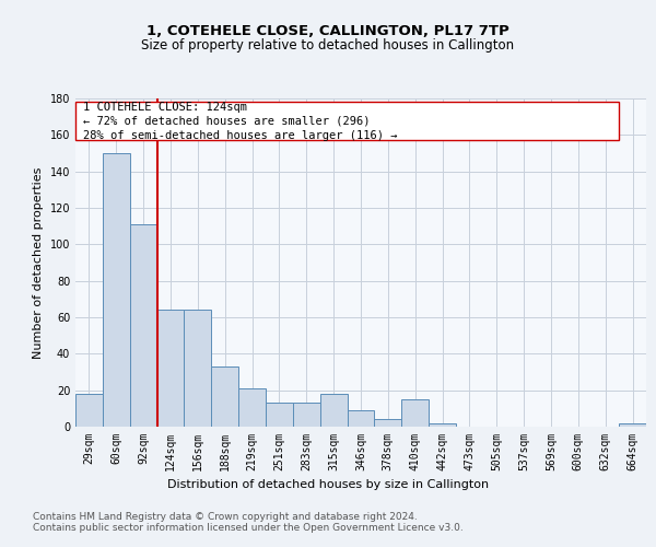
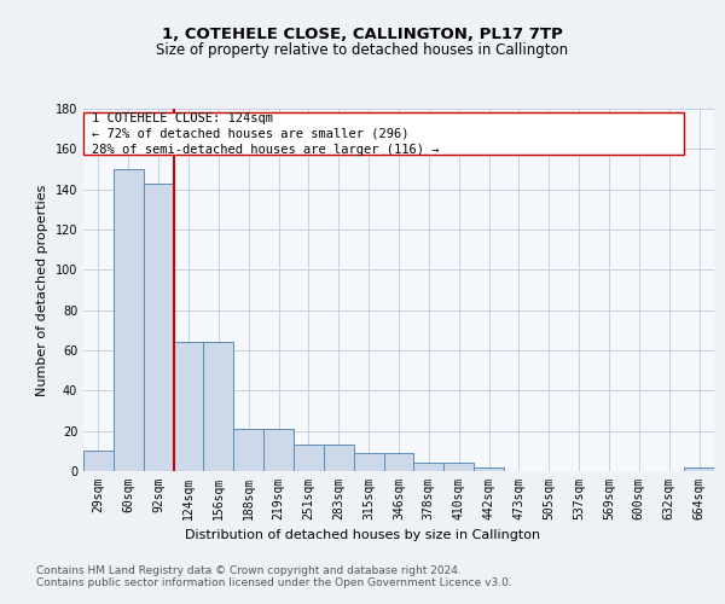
29sqm: 18 -> 10
92sqm: 111 -> 143
188sqm: 33 -> 21
315sqm: 18 -> 9
410sqm: 15 -> 4
